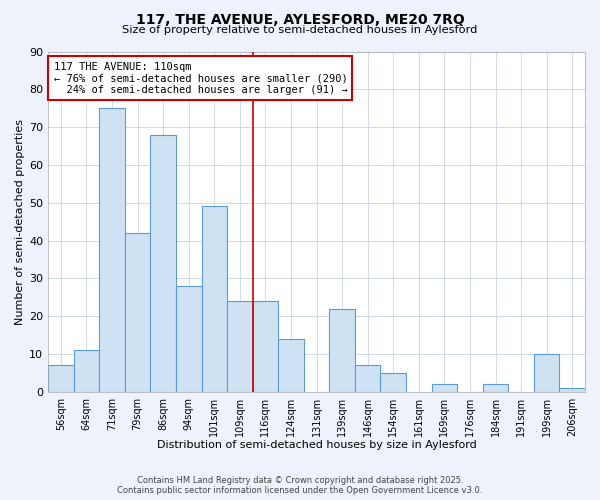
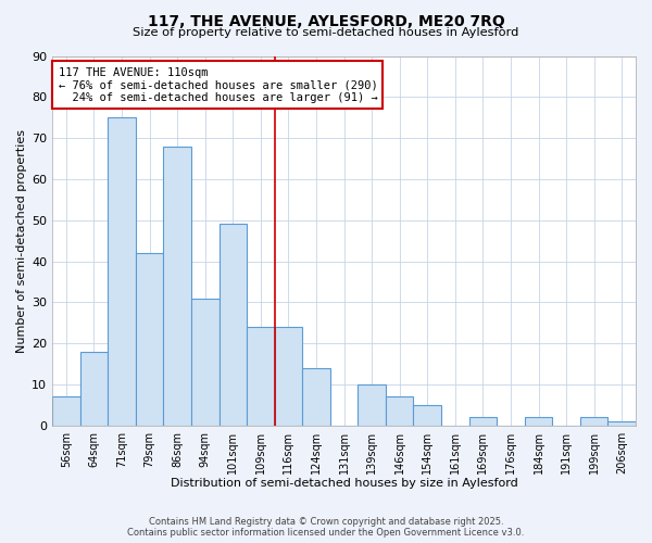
64sqm: 11 -> 18
94sqm: 28 -> 31
139sqm: 22 -> 10
199sqm: 10 -> 2
